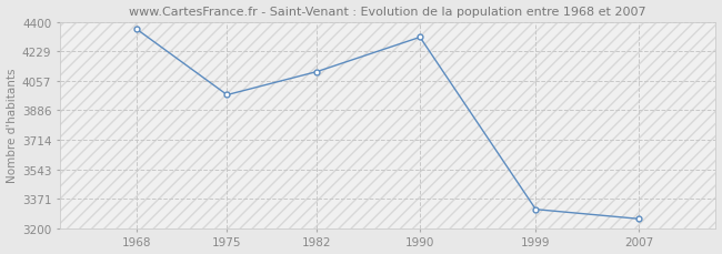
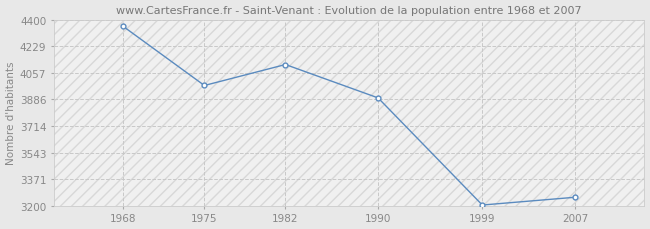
1990: 4310 -> 3900
1999: 3310 -> 3200
